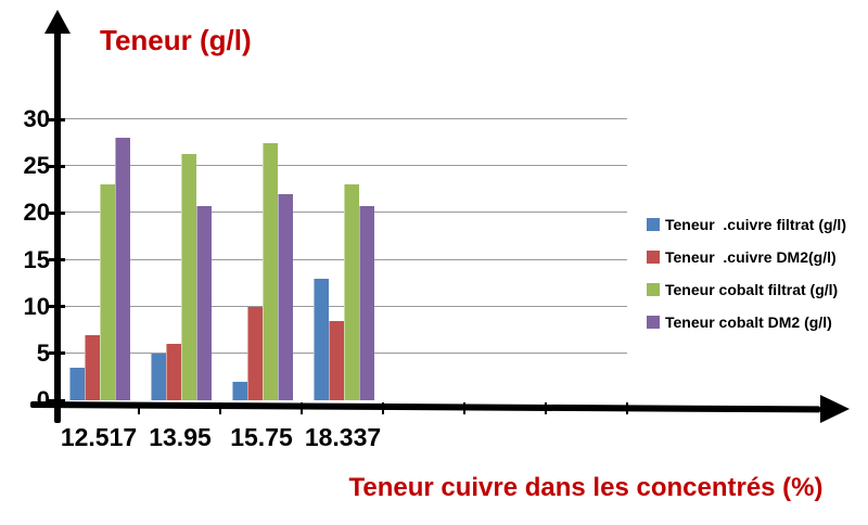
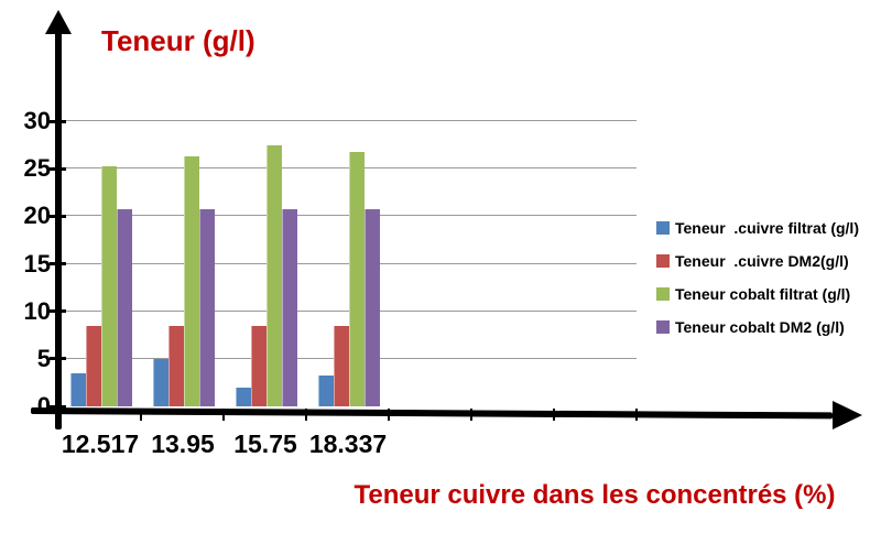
Teneur .cuivre DM2(g/l)/12.517: 7 -> 8
Teneur cobalt filtrat (g/l)/12.517: 23 -> 25
Teneur cobalt DM2 (g/l)/12.517: 28 -> 21
Teneur .cuivre DM2(g/l)/13.95: 6 -> 8
Teneur .cuivre DM2(g/l)/15.75: 10 -> 8
Teneur cobalt DM2 (g/l)/15.75: 22 -> 21
Teneur .cuivre filtrat (g/l)/18.337: 13 -> 3
Teneur cobalt filtrat (g/l)/18.337: 23 -> 27
